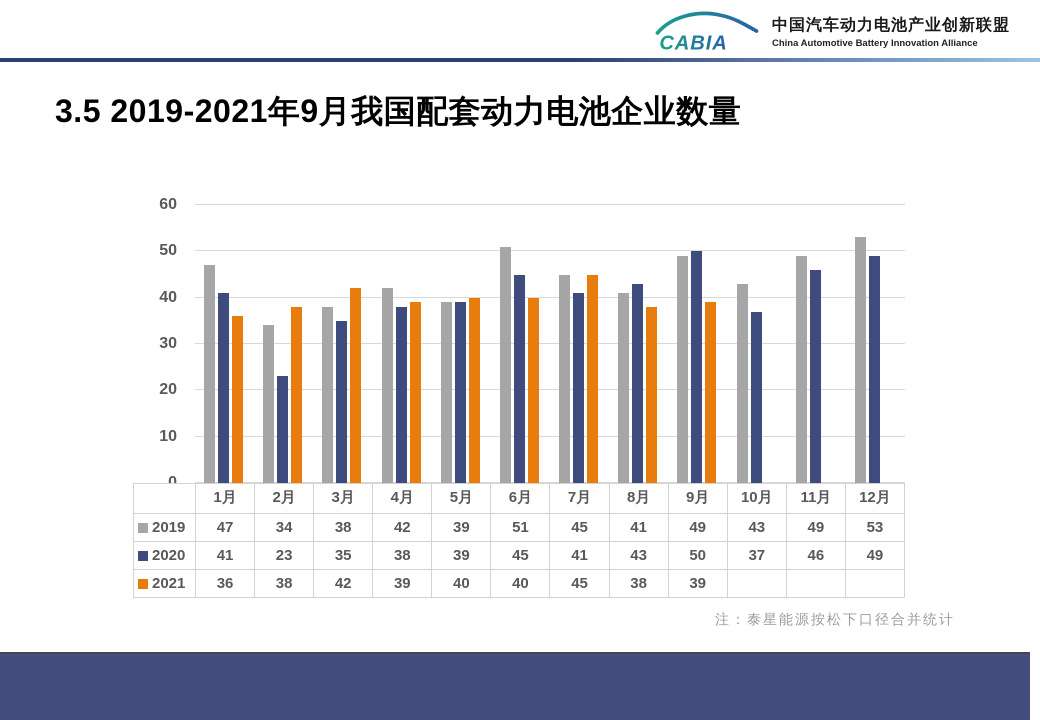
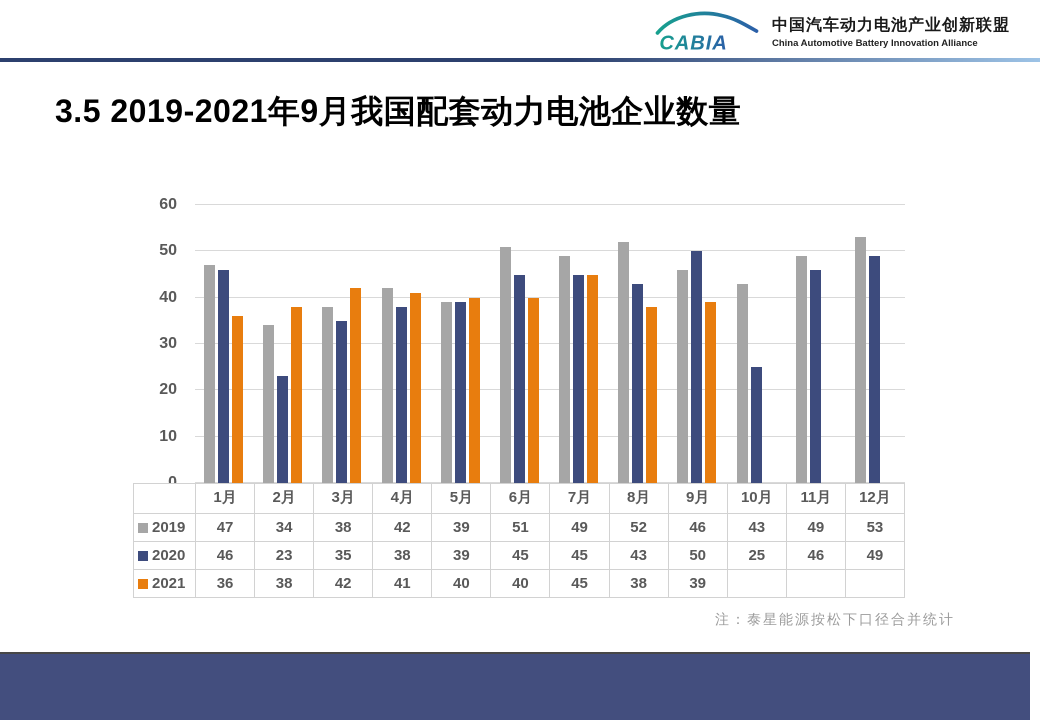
2020/1月: 41 -> 46
2021/4月: 39 -> 41
2019/7月: 45 -> 49
2020/7月: 41 -> 45
2019/8月: 41 -> 52
2019/9月: 49 -> 46
2020/10月: 37 -> 25
